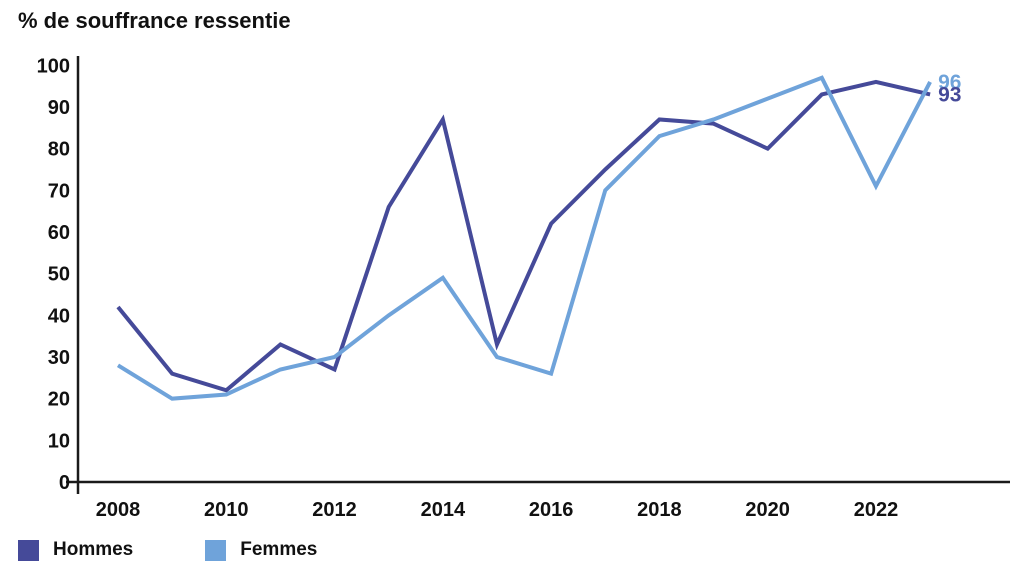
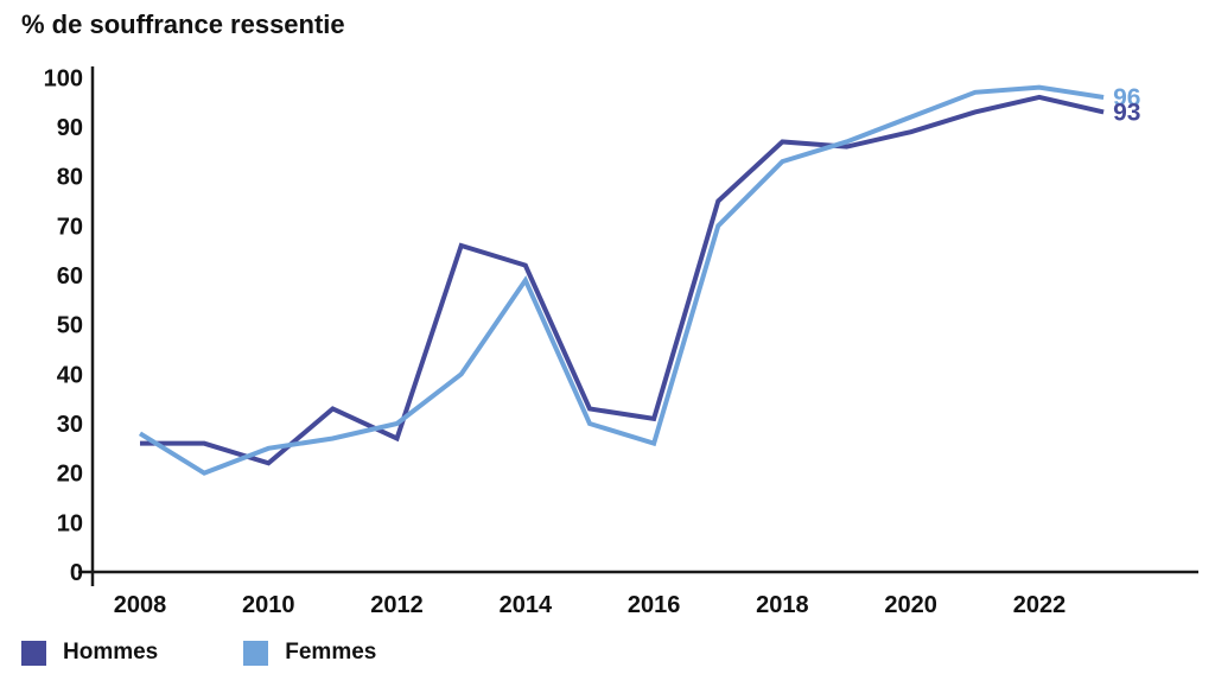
Hommes/2008: 42 -> 26
Femmes/2010: 21 -> 25
Hommes/2014: 87 -> 62
Femmes/2014: 49 -> 59
Hommes/2016: 62 -> 31
Hommes/2020: 80 -> 89
Femmes/2022: 71 -> 98
